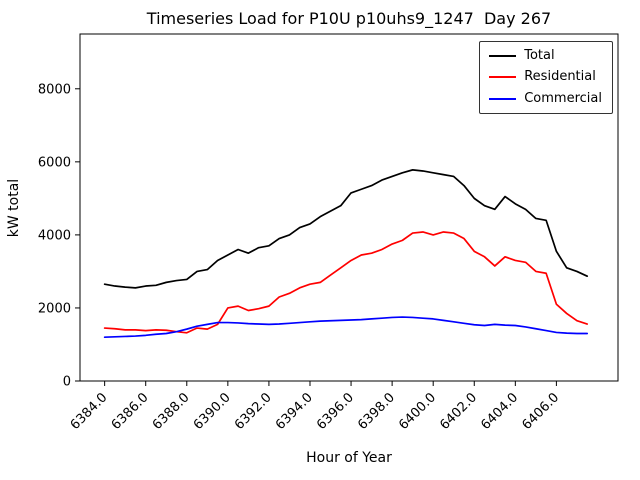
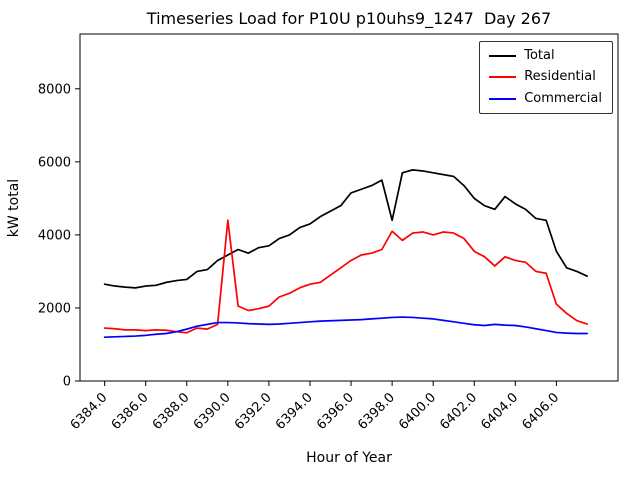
Residential/6390.0: 2000 -> 4400
Total/6398.0: 5600 -> 4400
Residential/6398.0: 3800 -> 4100
